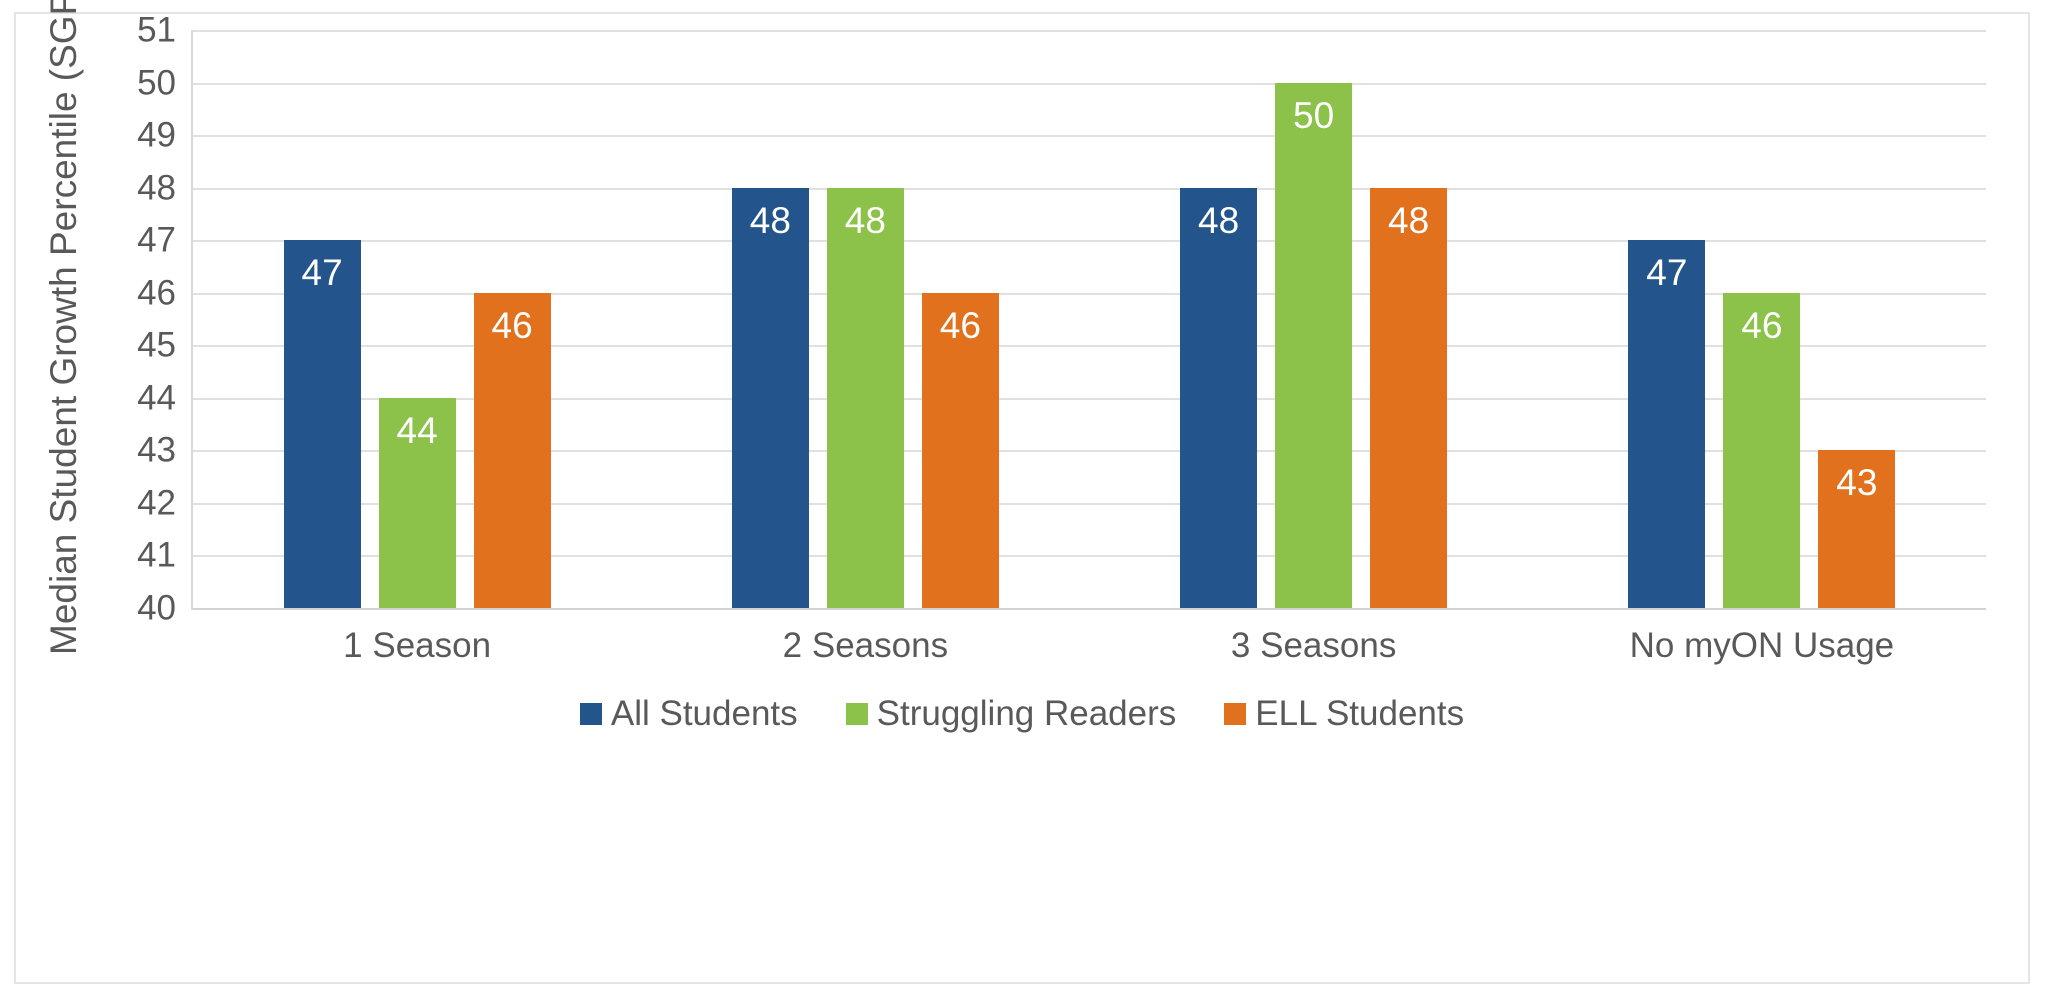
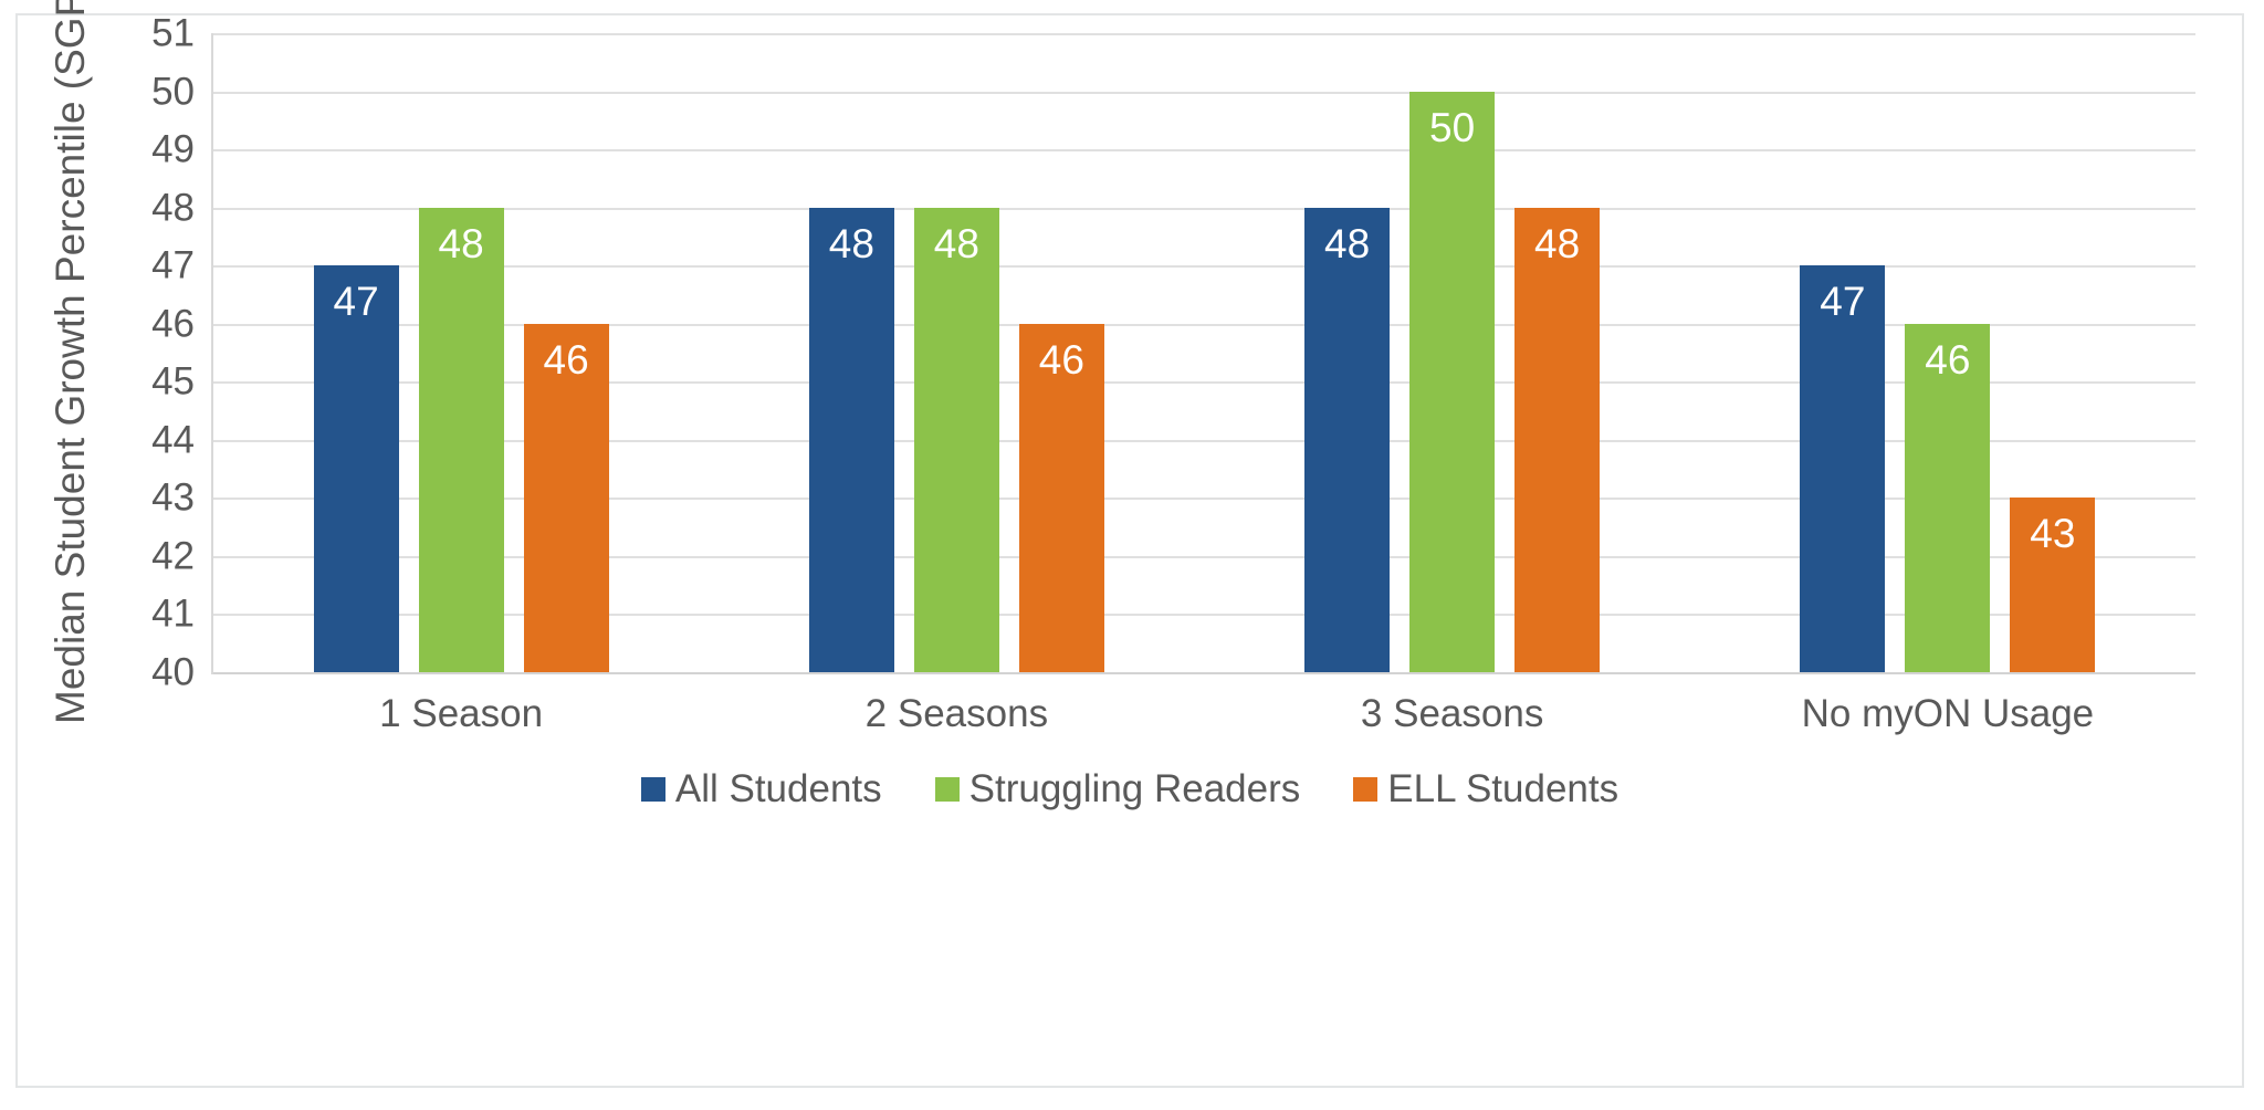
Struggling Readers/1 Season: 44 -> 48
